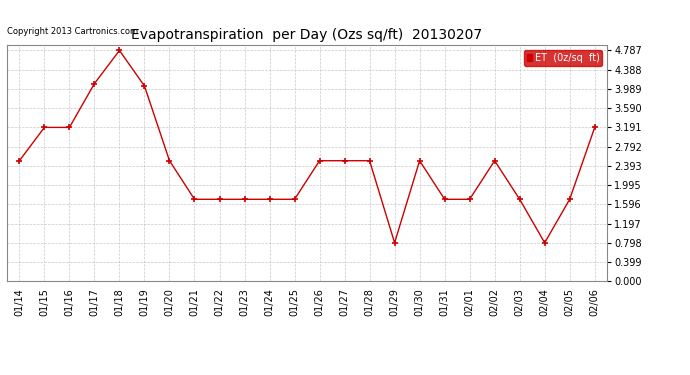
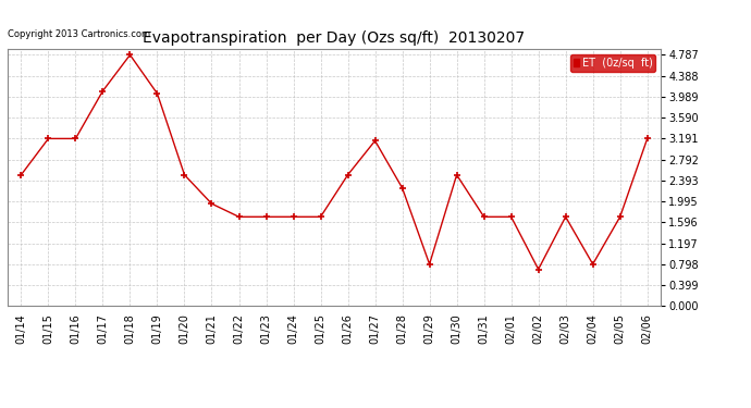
01/21: 1.70 -> 1.95
01/27: 2.50 -> 3.15
01/28: 2.50 -> 2.25
02/02: 2.50 -> 0.70
